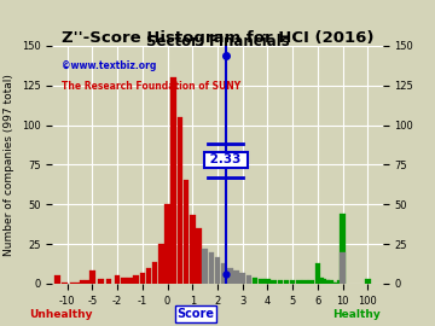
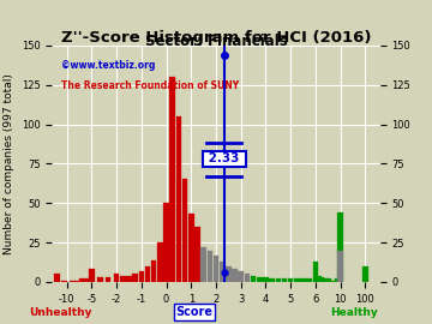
100: 3 -> 10
